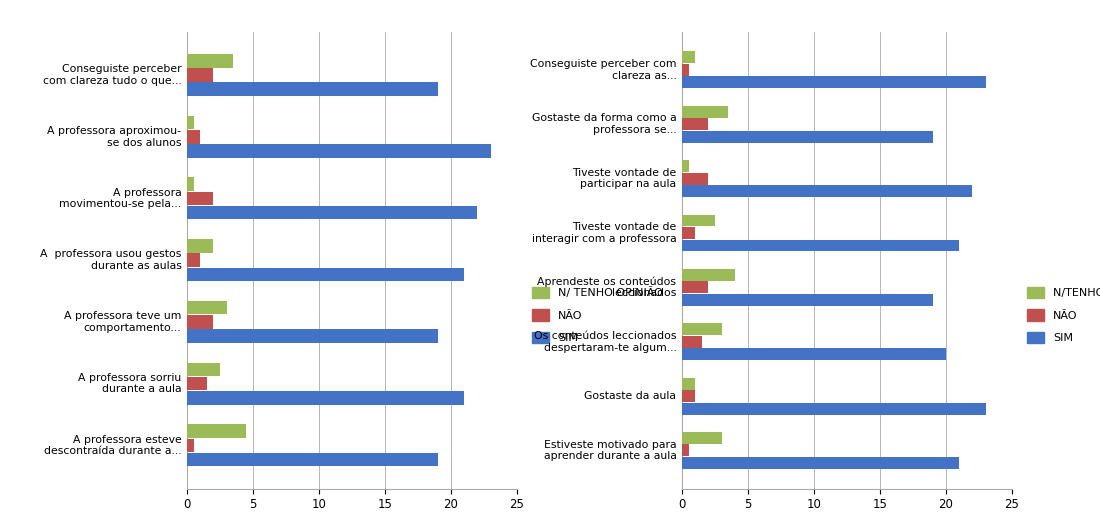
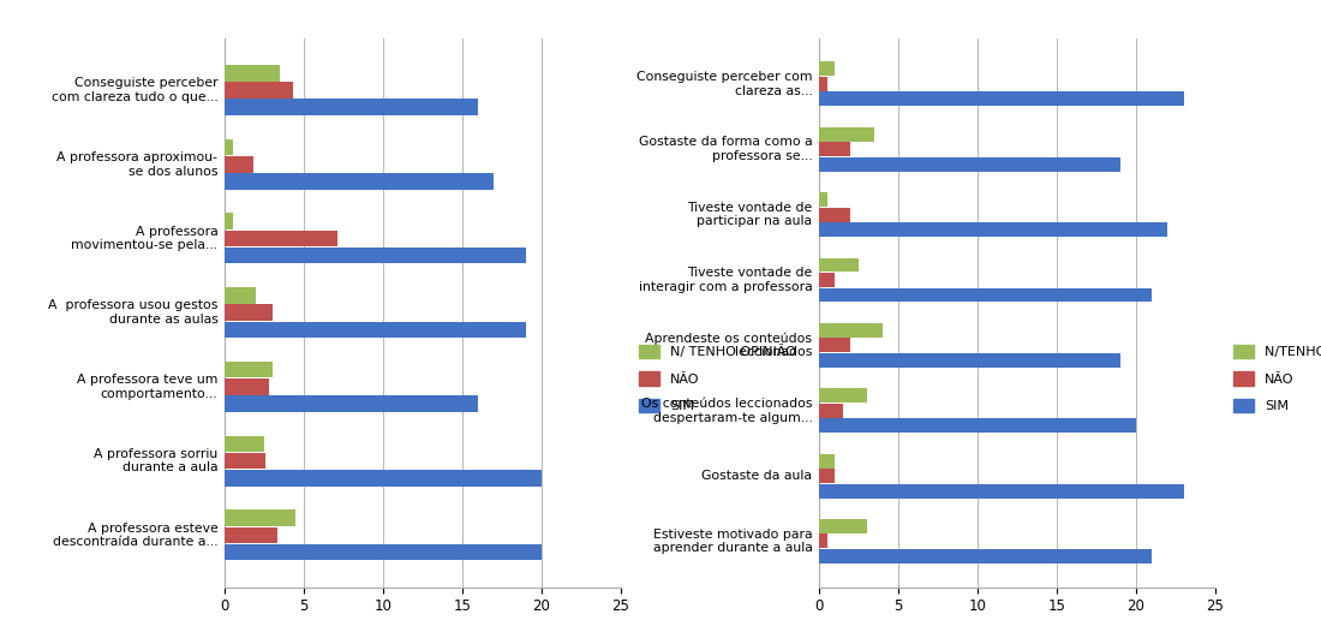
NÃO/Conseguiste perceber com clareza tudo o que...: 2.0 -> 4.3
SIM/Conseguiste perceber com clareza tudo o que...: 19 -> 16
NÃO/A professora aproximou- se dos alunos: 1.0 -> 1.8
SIM/A professora aproximou- se dos alunos: 23 -> 17
NÃO/A professora movimentou-se pela...: 2.0 -> 7.1
SIM/A professora movimentou-se pela...: 22 -> 19
NÃO/A professora usou gestos durante as aulas: 1.0 -> 3.0
SIM/A professora usou gestos durante as aulas: 21 -> 19
NÃO/A professora teve um comportamento...: 2.0 -> 2.8
SIM/A professora teve um comportamento...: 19 -> 16
NÃO/A professora sorriu durante a aula: 1.5 -> 2.6
SIM/A professora sorriu durante a aula: 21 -> 20
NÃO/A professora esteve descontraída durante a...: 0.5 -> 3.3
SIM/A professora esteve descontraída durante a...: 19 -> 20
